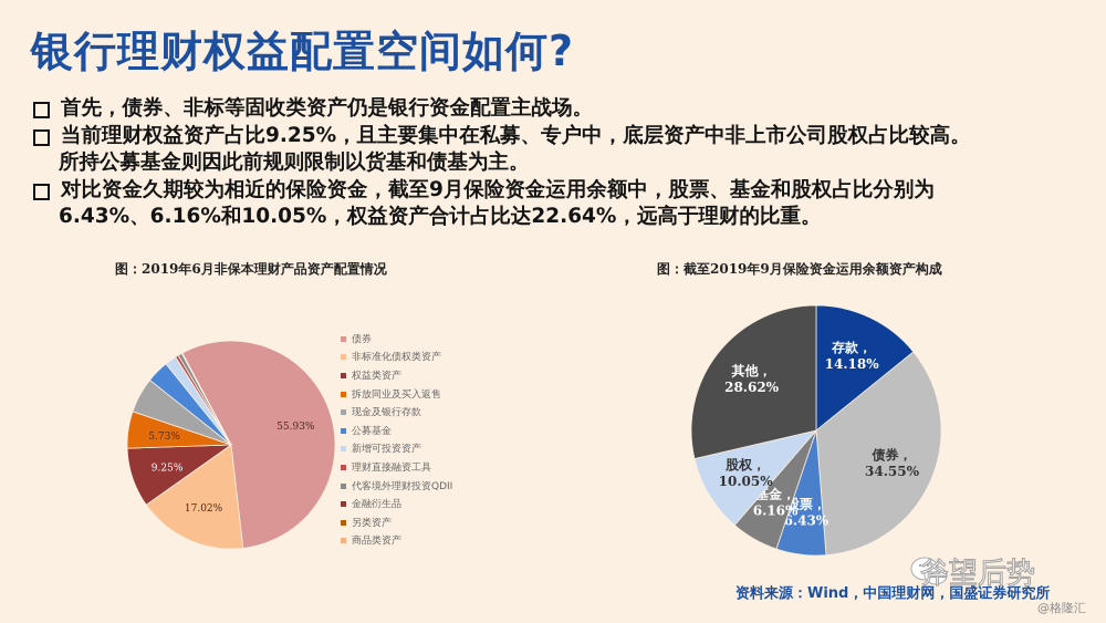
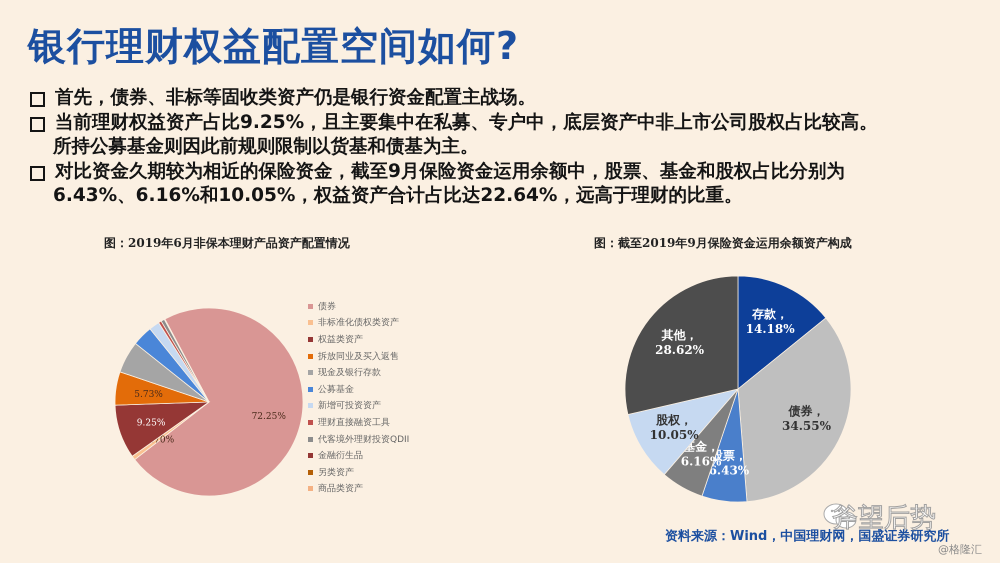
图：2019年6月非保本理财产品资产配置情况/债券: 55.93% -> 72.25%
图：2019年6月非保本理财产品资产配置情况/非标准化债权类资产: 17.02% -> 0.70%
